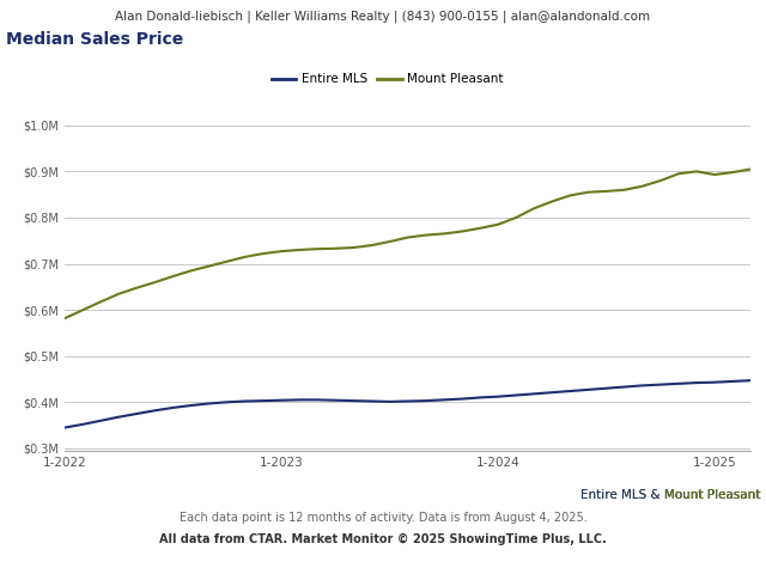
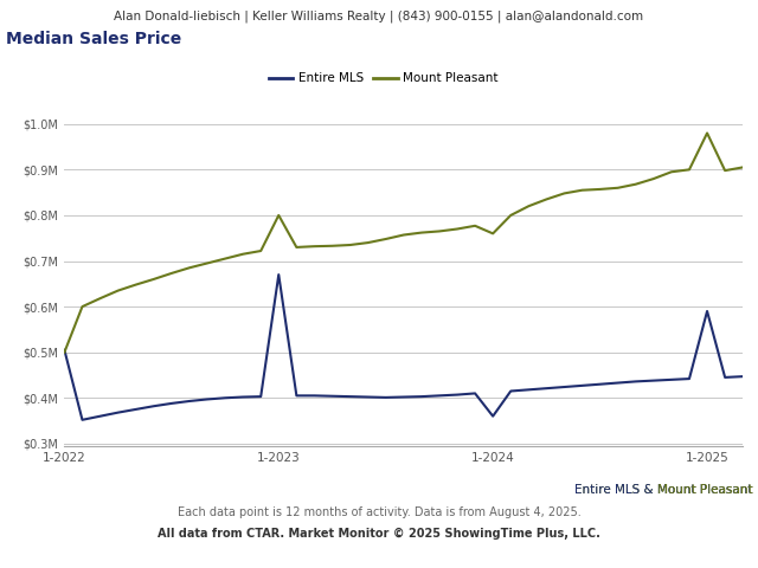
Entire MLS/1-2022: $0.345M -> $0.505M
Mount Pleasant/1-2022: $0.582M -> $0.500M
Entire MLS/1-2023: $0.404M -> $0.670M
Mount Pleasant/1-2023: $0.727M -> $0.800M
Entire MLS/1-2024: $0.412M -> $0.360M
Mount Pleasant/1-2024: $0.785M -> $0.760M
Entire MLS/1-2025: $0.443M -> $0.590M
Mount Pleasant/1-2025: $0.893M -> $0.980M
